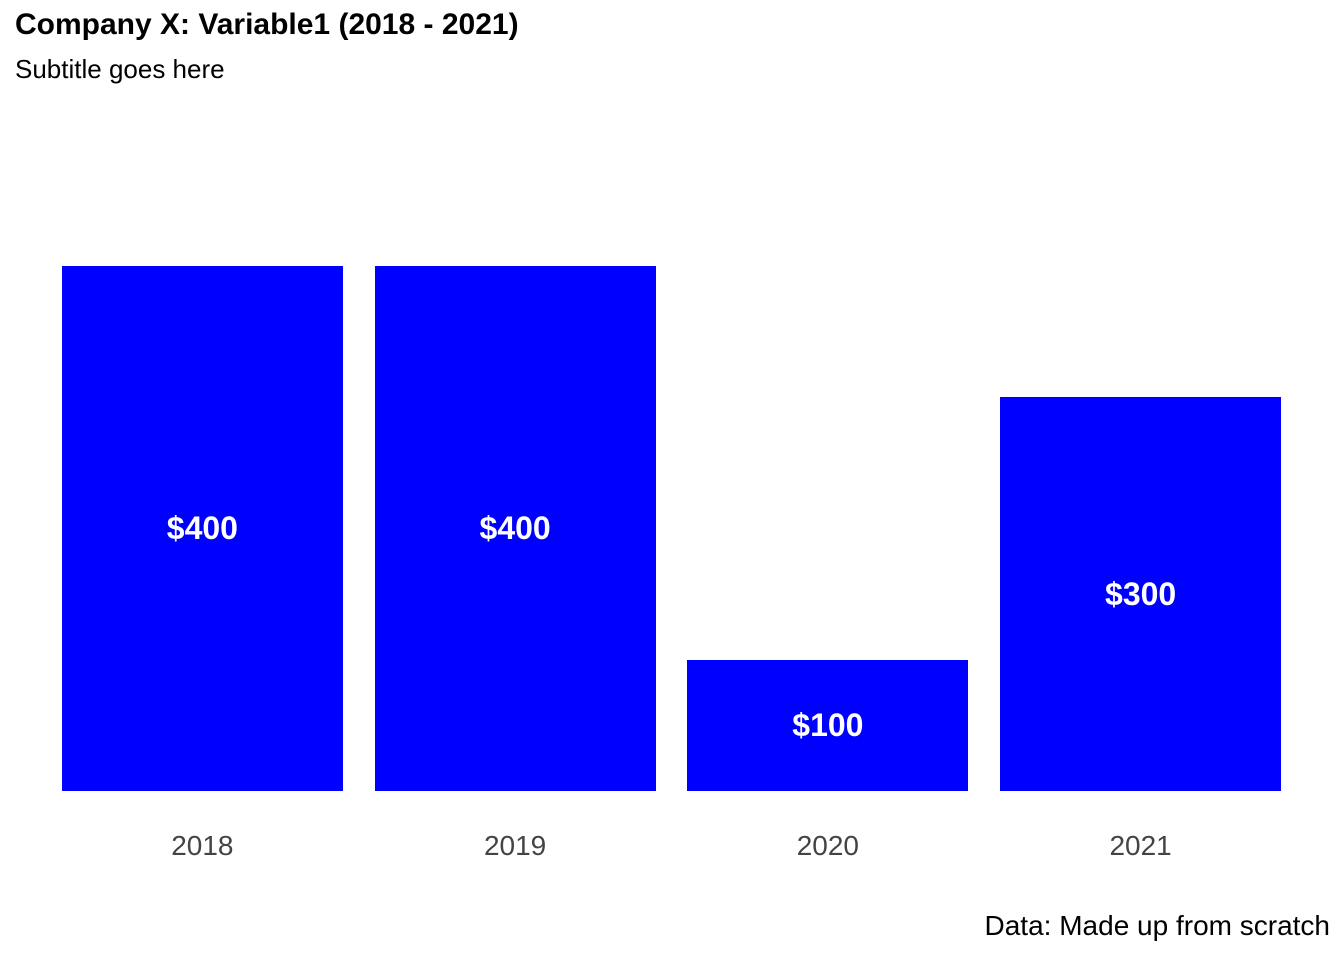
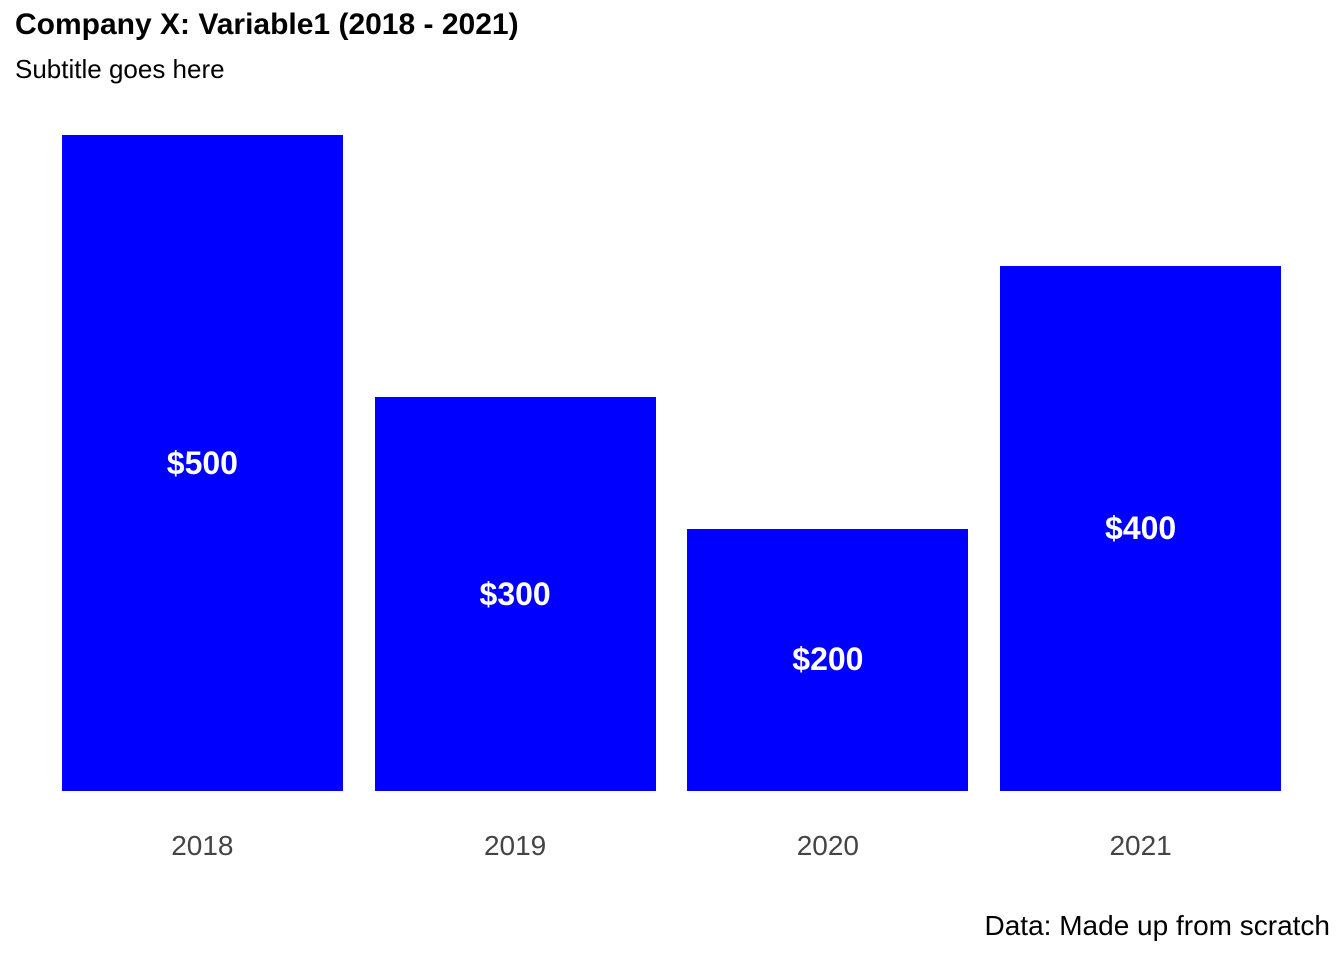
2018: $400 -> $500
2019: $400 -> $300
2020: $100 -> $200
2021: $300 -> $400
